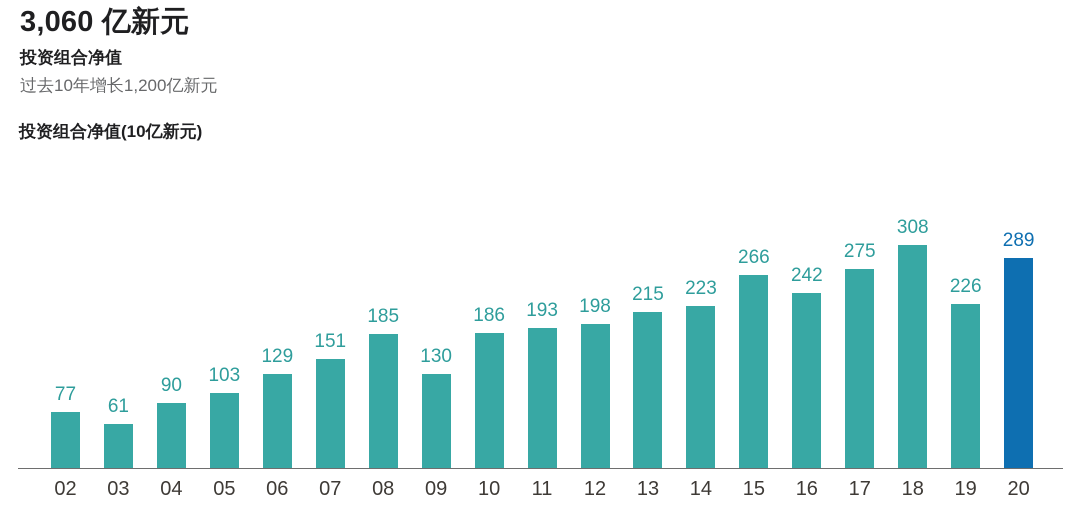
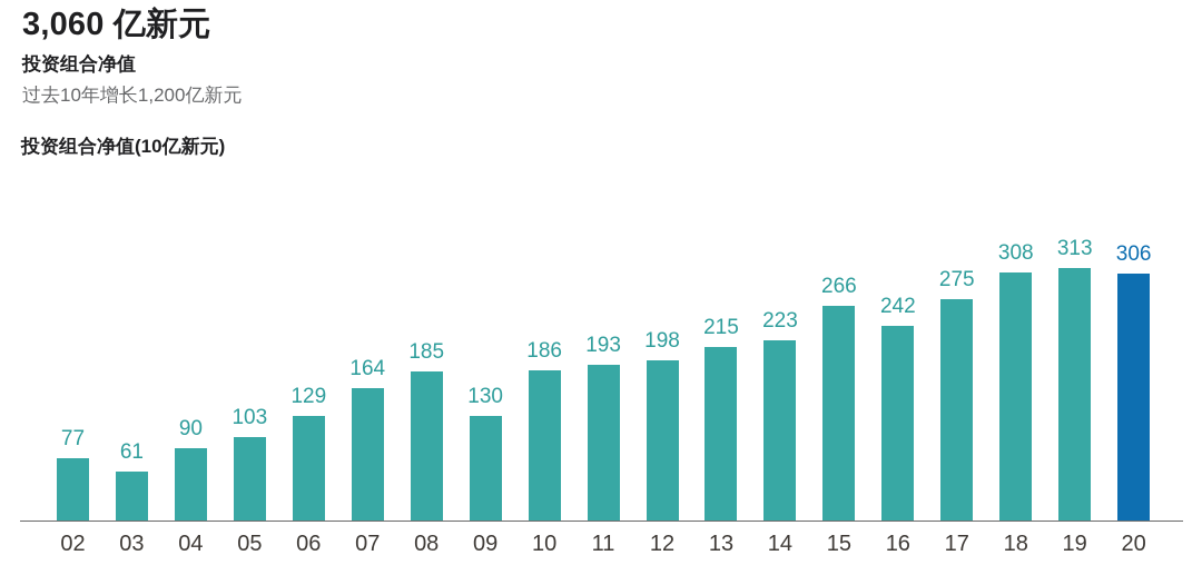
07: 151 -> 164
19: 226 -> 313
20: 289 -> 306
